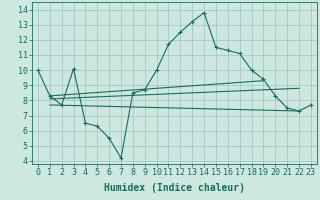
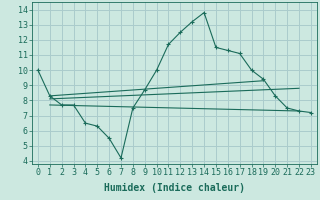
3: 10.1 -> 7.7
8: 8.5 -> 7.5
23: 7.7 -> 7.2
